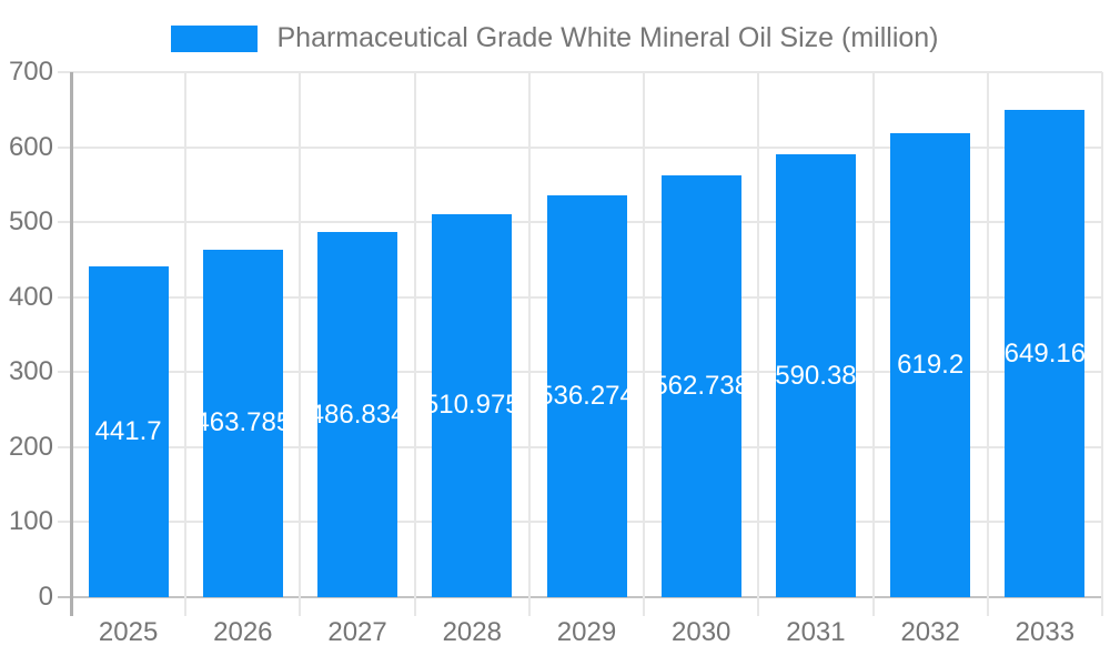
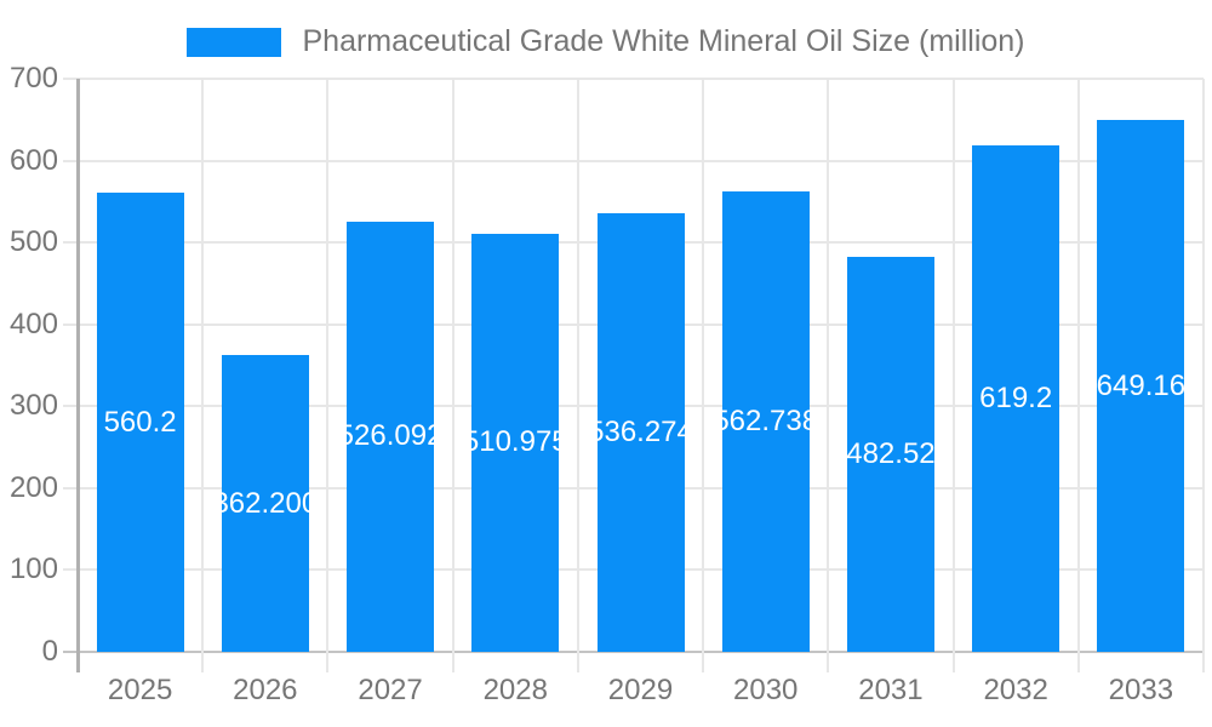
2025: 441.7 -> 560.2
2026: 463.785 -> 362.200
2027: 486.834 -> 526.092
2031: 590.38 -> 482.52
